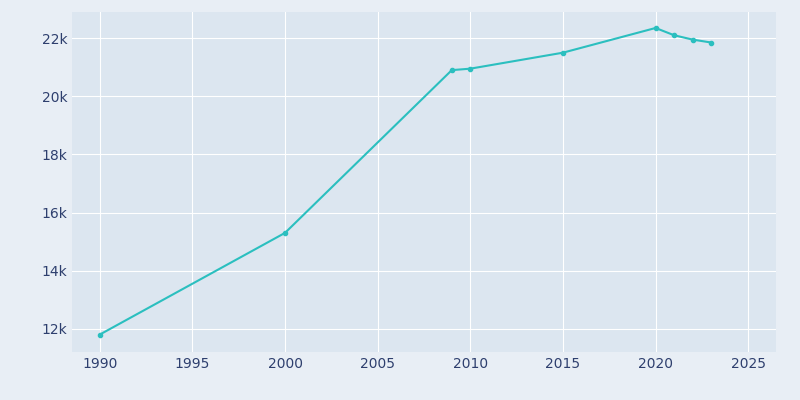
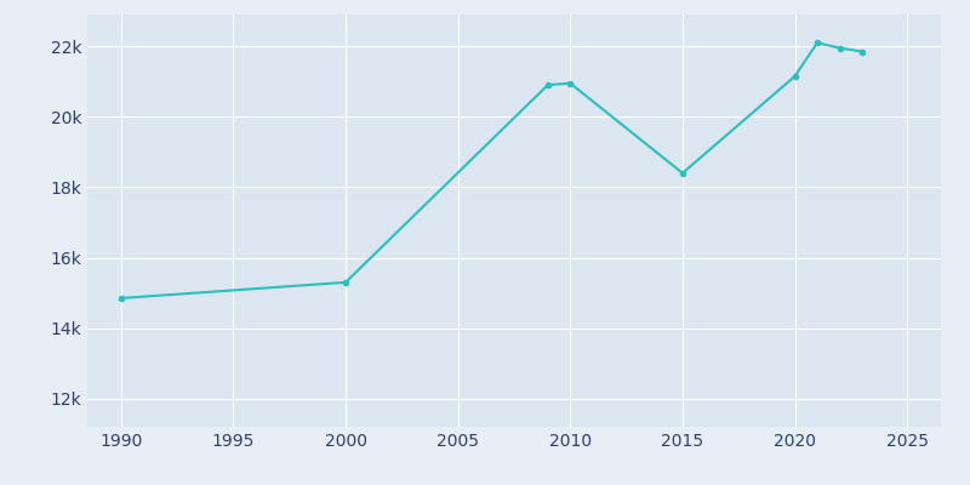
1990: 11.80k -> 14.85k
2015: 21.50k -> 18.40k
2020: 22.35k -> 21.15k
